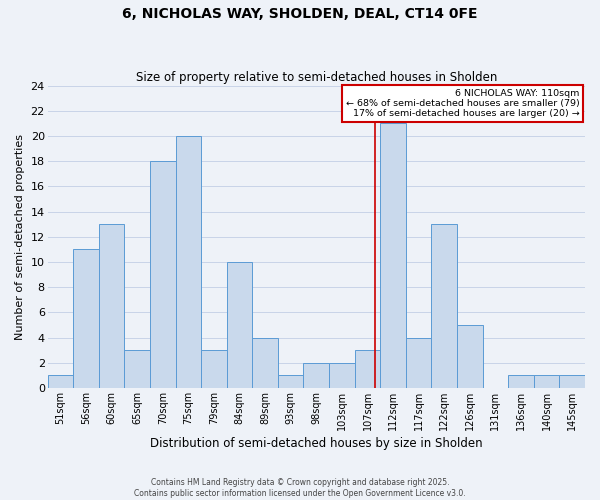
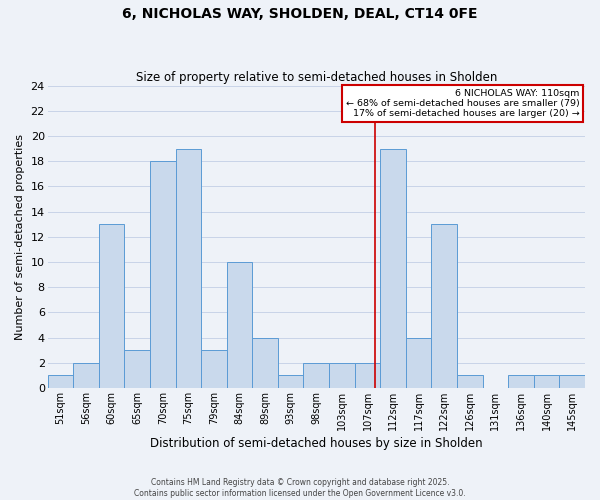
56sqm: 11 -> 2
75sqm: 20 -> 19
107sqm: 3 -> 2
112sqm: 21 -> 19
126sqm: 5 -> 1
